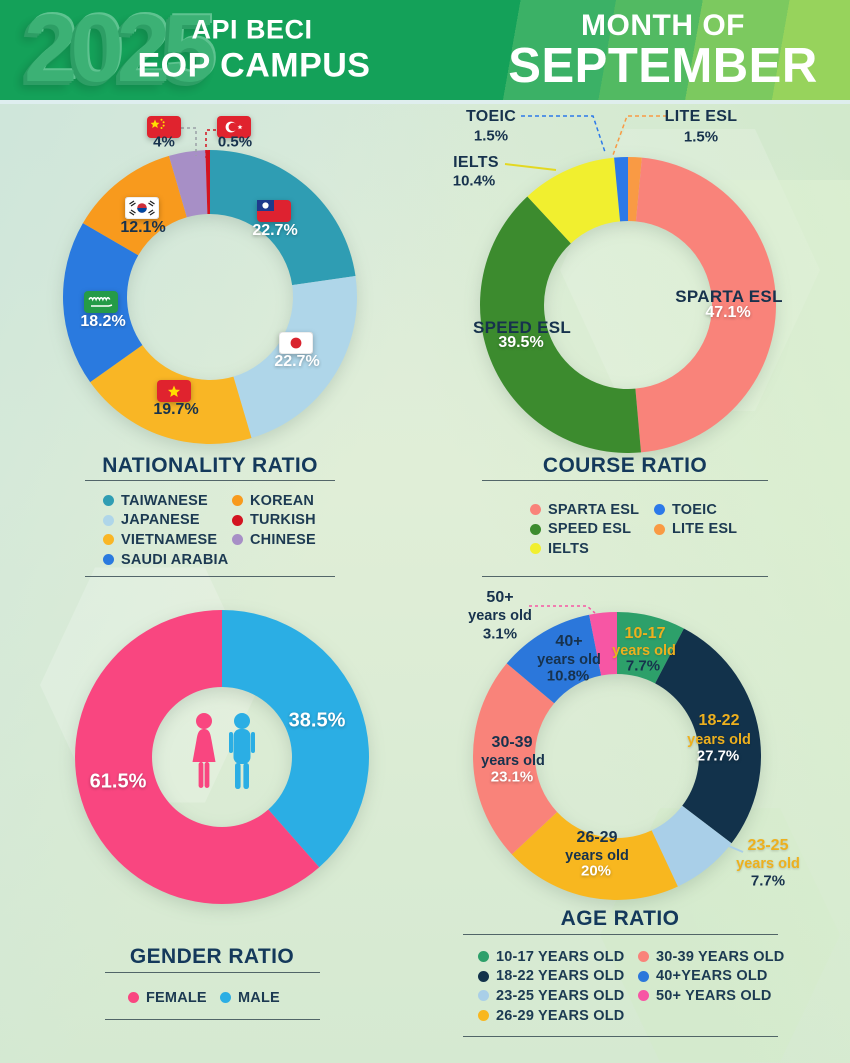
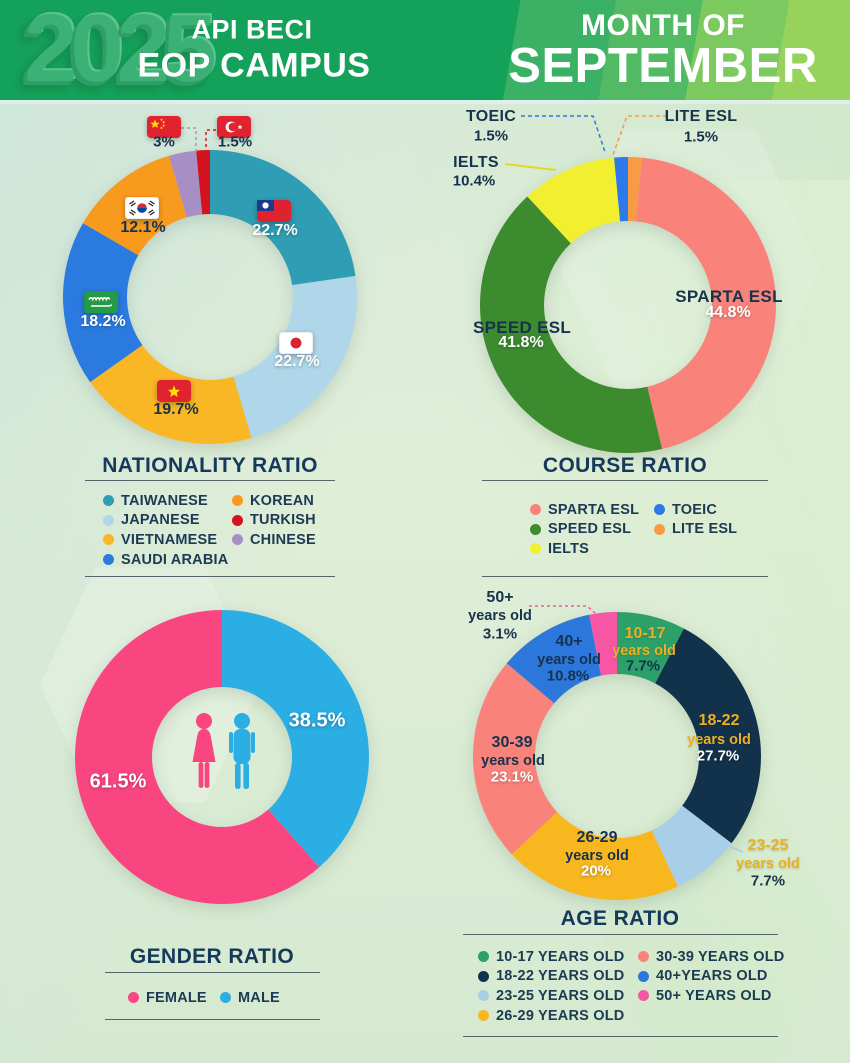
NATIONALITY RATIO/CHINESE: 4% -> 3%
NATIONALITY RATIO/TURKISH: 0.5% -> 1.5%
COURSE RATIO/SPARTA ESL: 47.1% -> 44.8%
COURSE RATIO/SPEED ESL: 39.5% -> 41.8%
